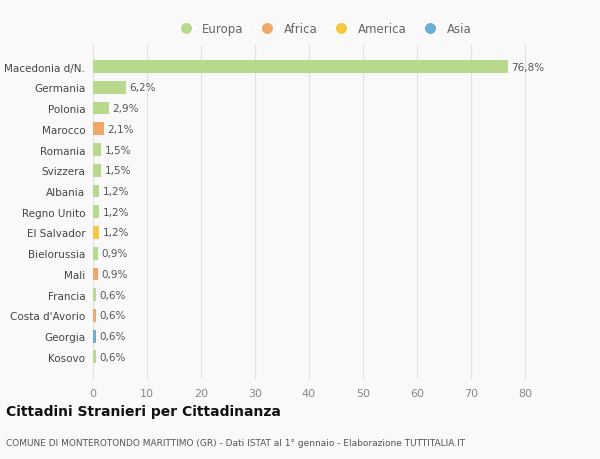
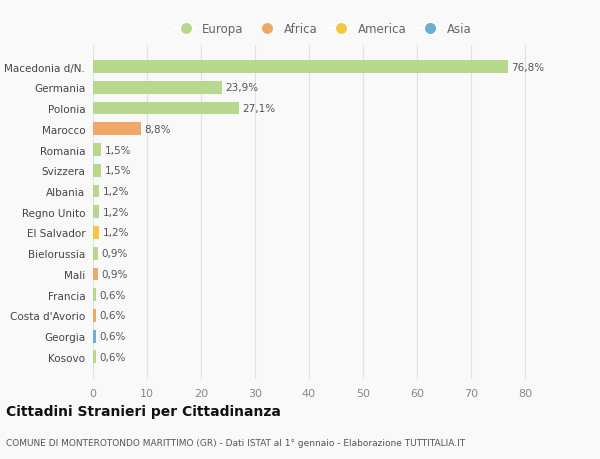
Germania: 6,2% -> 23,9%
Polonia: 2,9% -> 27,1%
Marocco: 2,1% -> 8,8%
